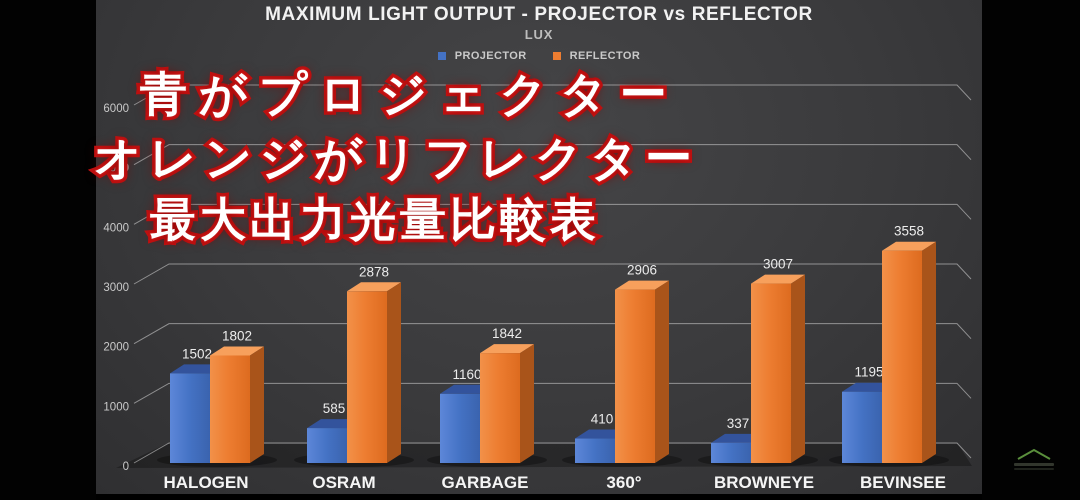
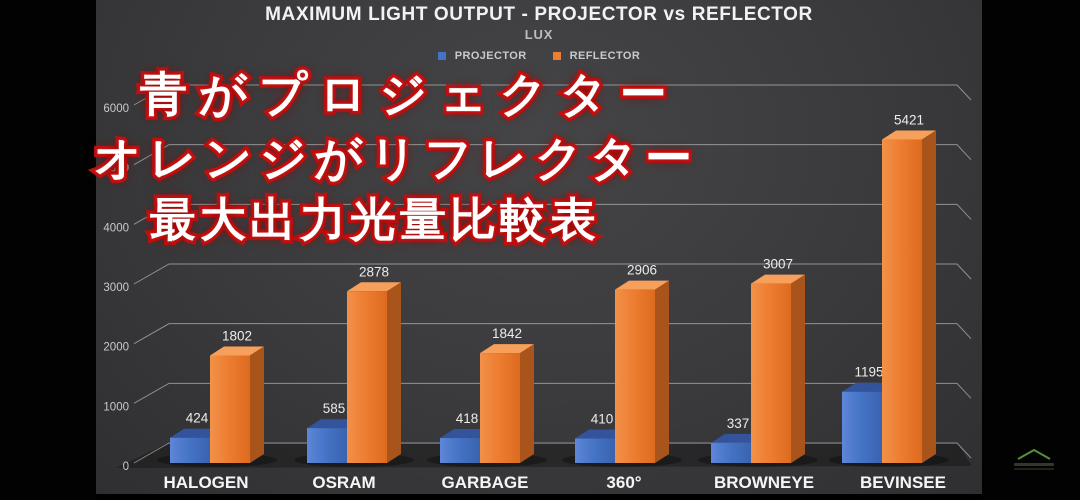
PROJECTOR/HALOGEN: 1502 -> 424
PROJECTOR/GARBAGE: 1160 -> 418
REFLECTOR/BEVINSEE: 3558 -> 5421
